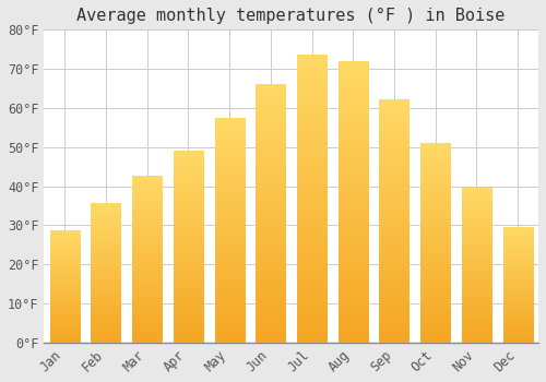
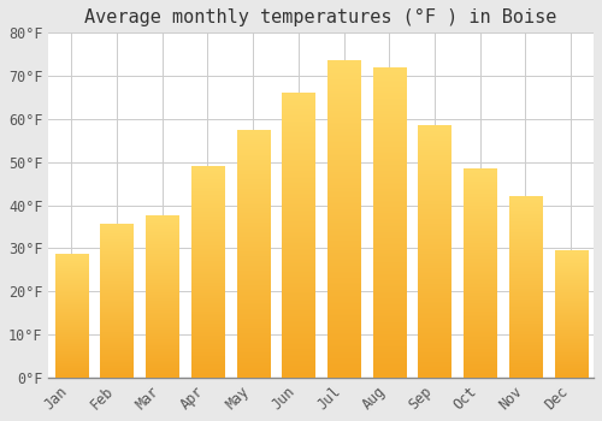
Mar: 42.5°F -> 37.5°F
Sep: 62.0°F -> 58.5°F
Oct: 51.0°F -> 48.5°F
Nov: 39.5°F -> 42.0°F
